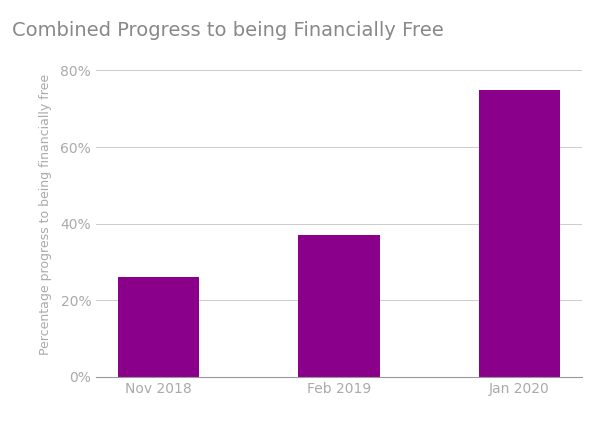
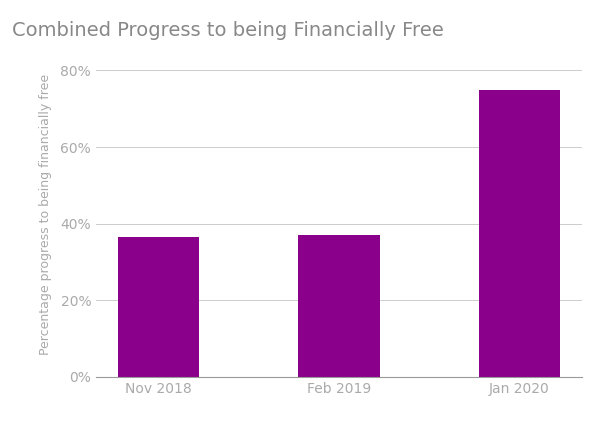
Nov 2018: 26.0% -> 36.5%
